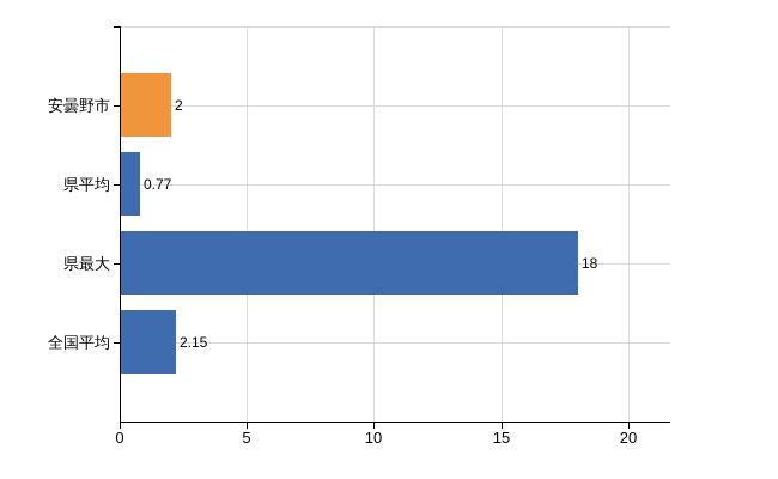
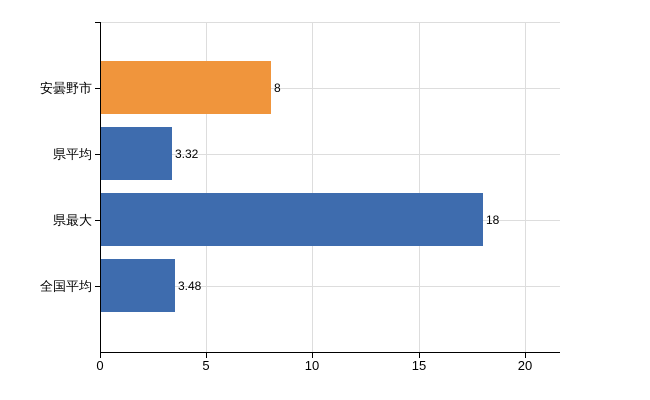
安曇野市: 2 -> 8
県平均: 0.77 -> 3.32
全国平均: 2.15 -> 3.48
